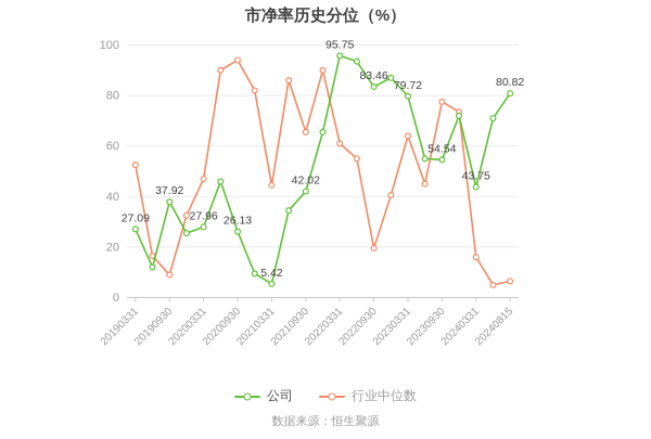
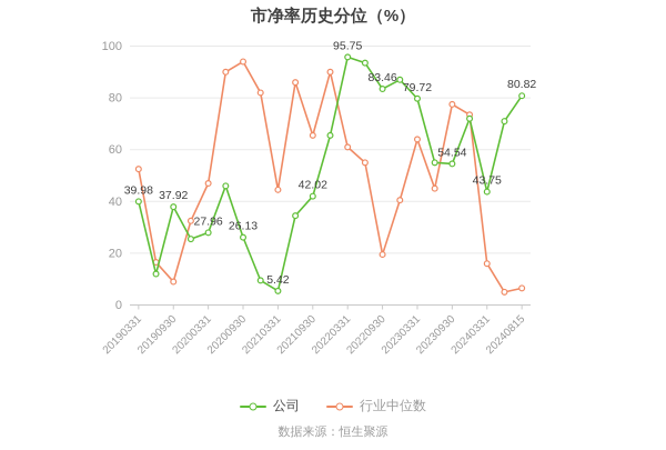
公司/20190331: 27.09 -> 39.98
